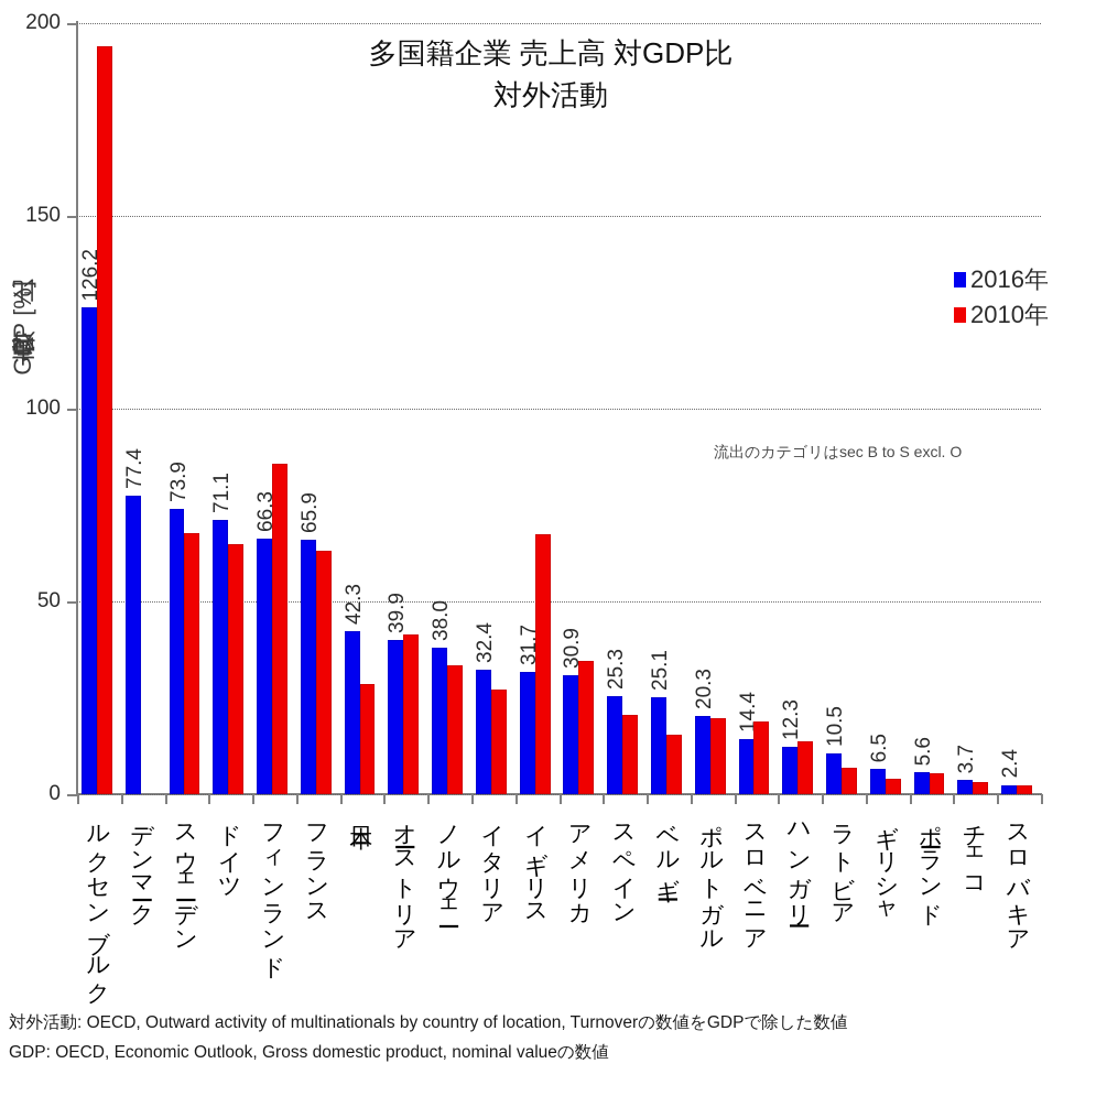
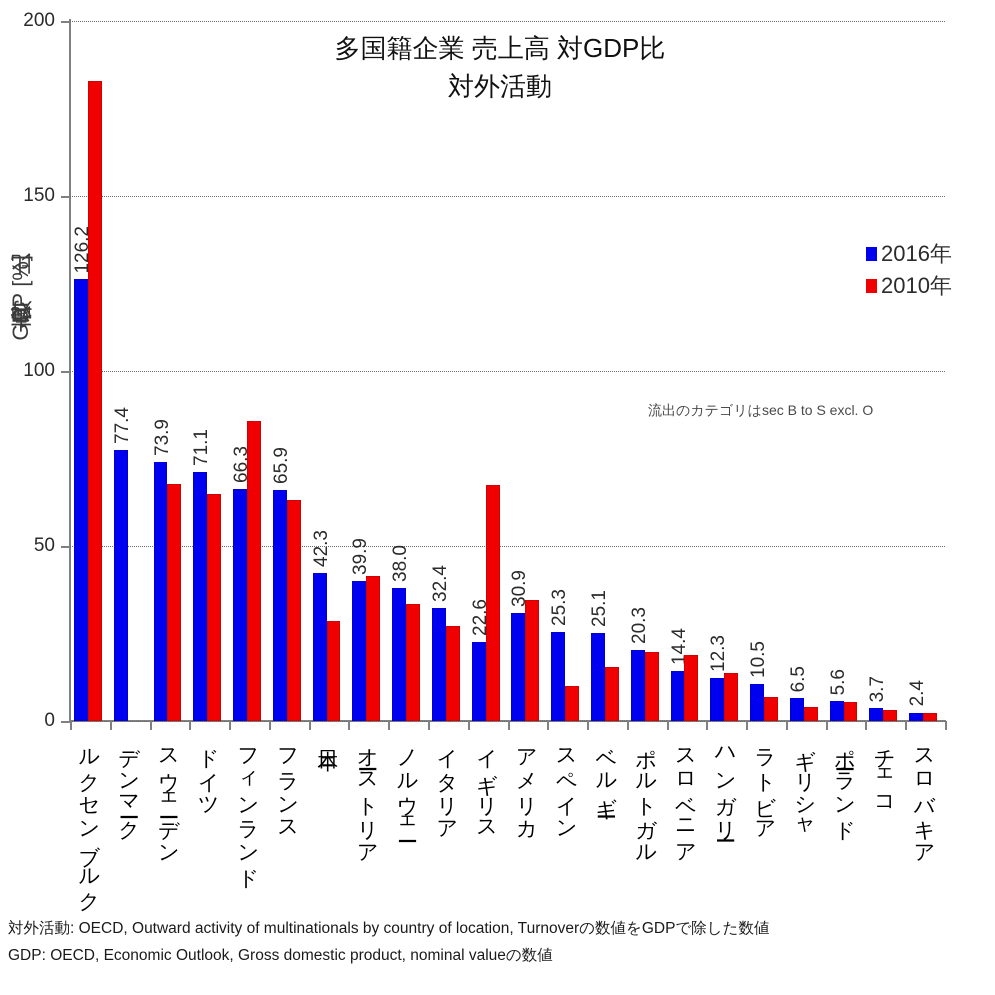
2010年/ルクセンブルク: 194 -> 183
2016年/イギリス: 31.7 -> 22.6
2010年/スペイン: 21 -> 10
